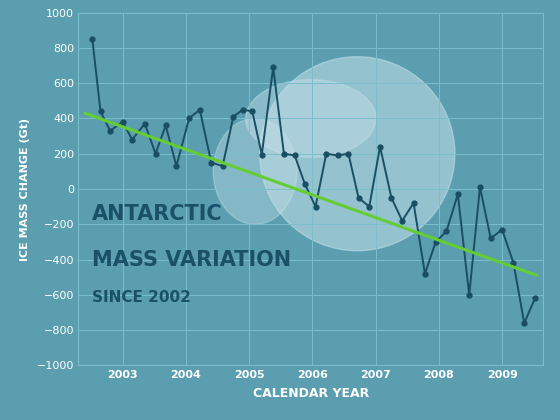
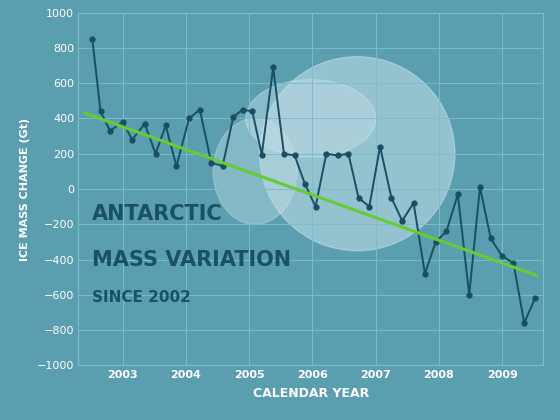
2009: -230 -> -380
